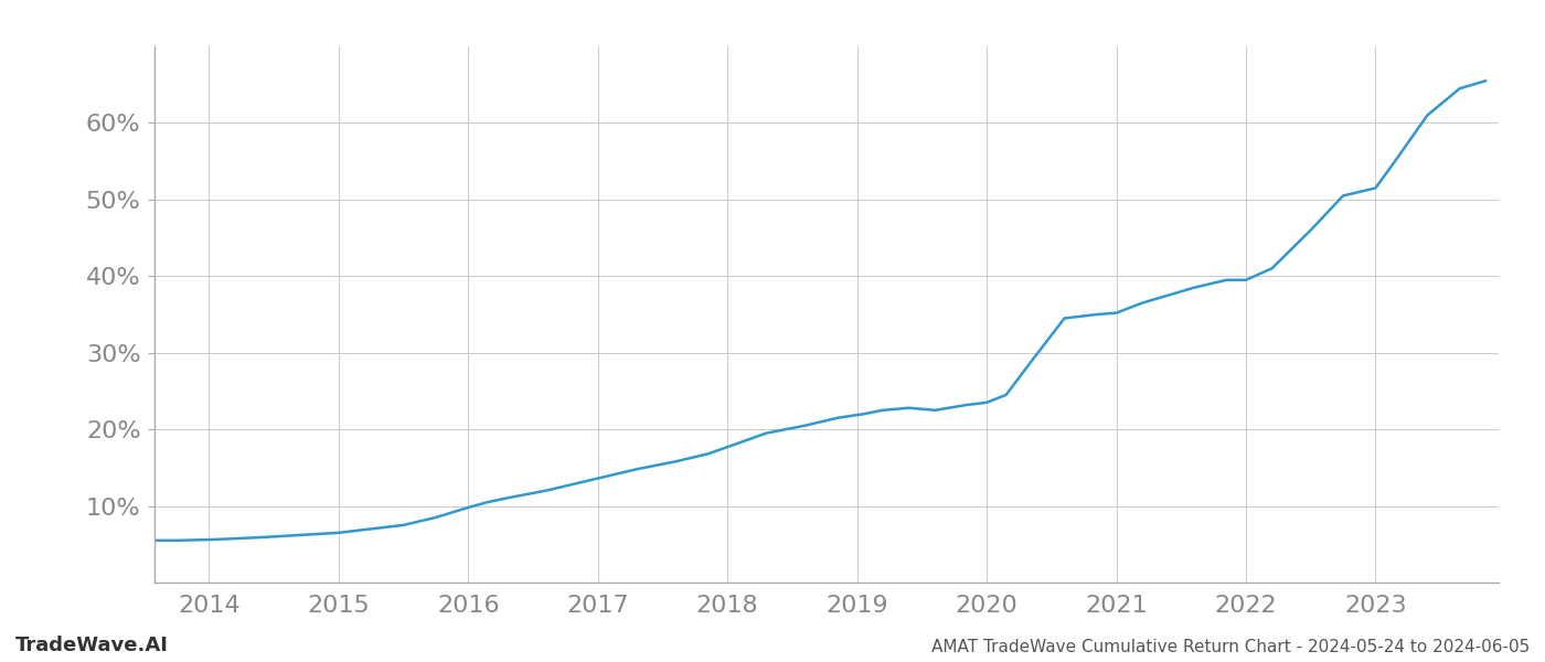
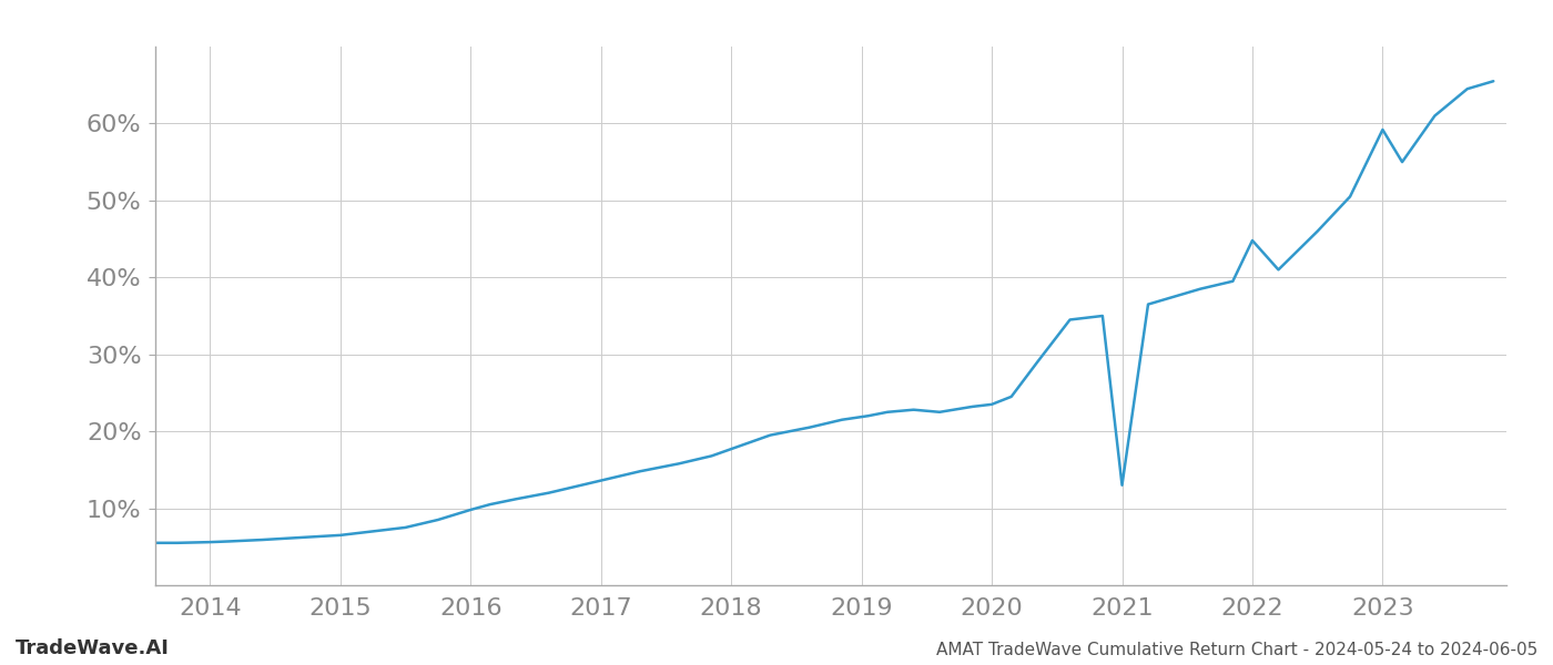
2021: 35.2% -> 13.0%
2022: 39.5% -> 44.8%
2023: 51.5% -> 59.2%
